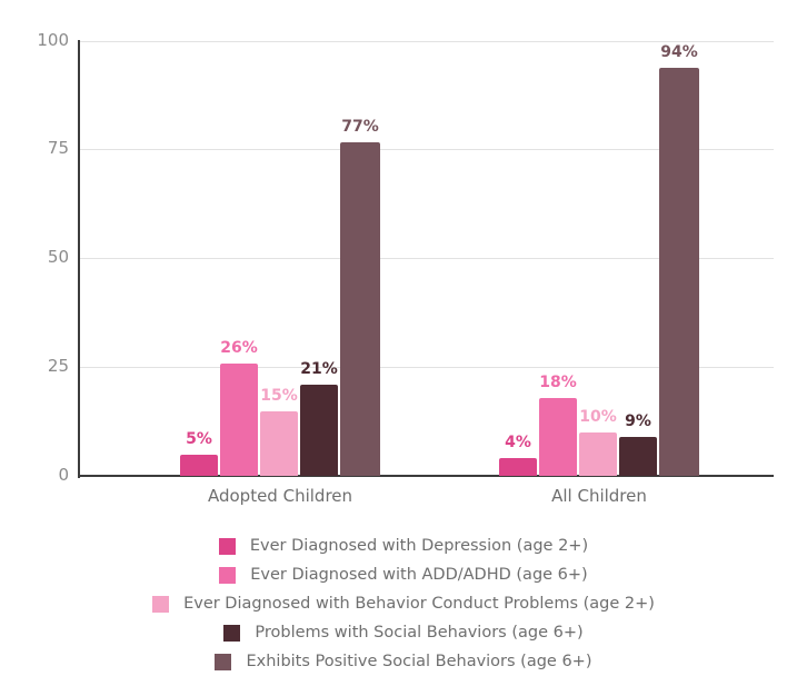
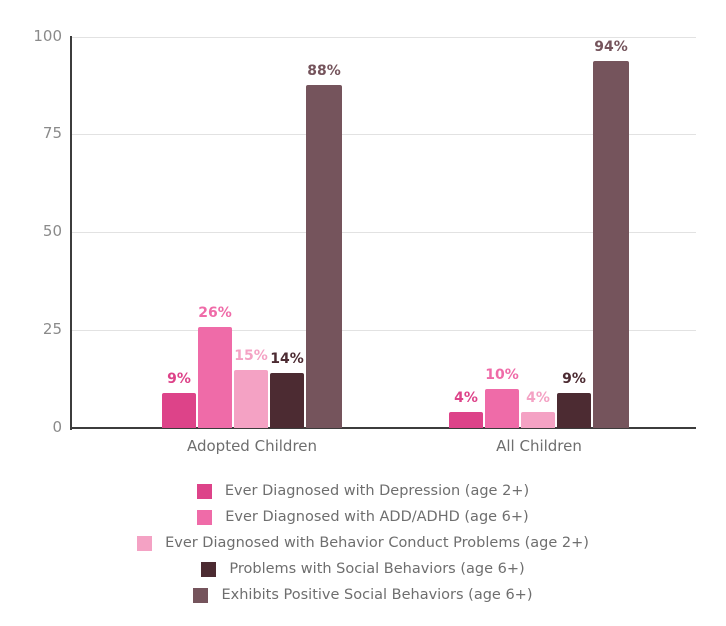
Ever Diagnosed with Depression (age 2+)/Adopted Children: 5% -> 9%
Problems with Social Behaviors (age 6+)/Adopted Children: 21% -> 14%
Exhibits Positive Social Behaviors (age 6+)/Adopted Children: 77% -> 88%
Ever Diagnosed with ADD/ADHD (age 6+)/All Children: 18% -> 10%
Ever Diagnosed with Behavior Conduct Problems (age 2+)/All Children: 10% -> 4%
